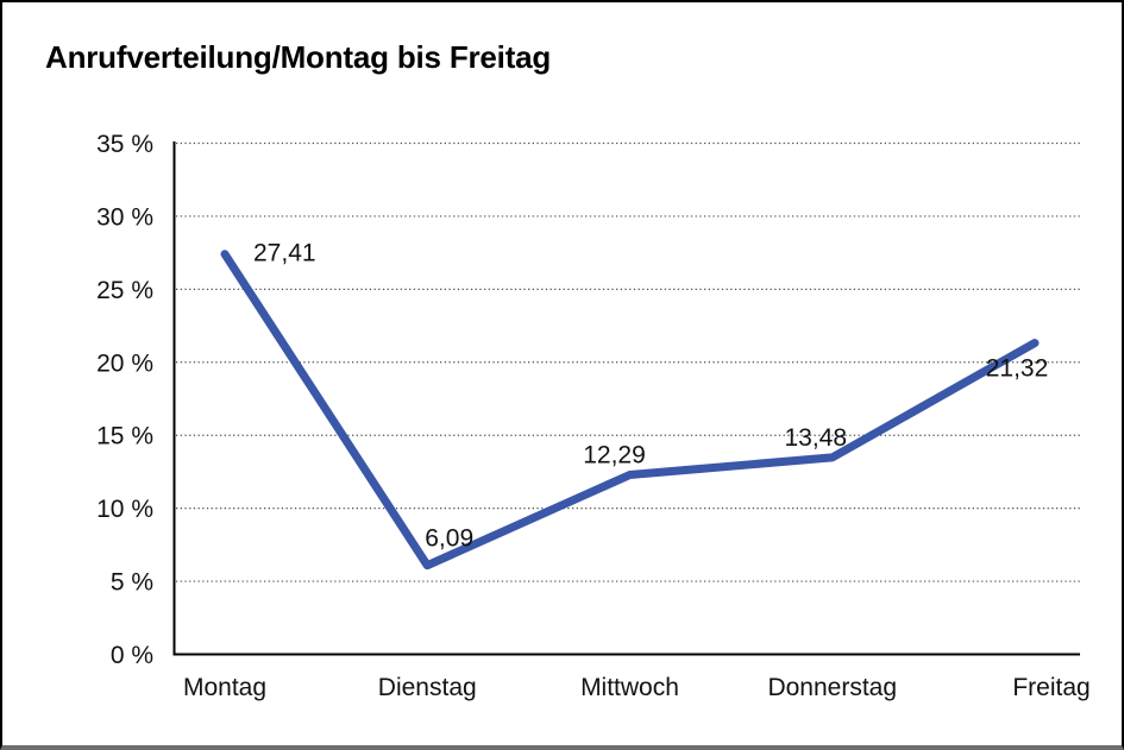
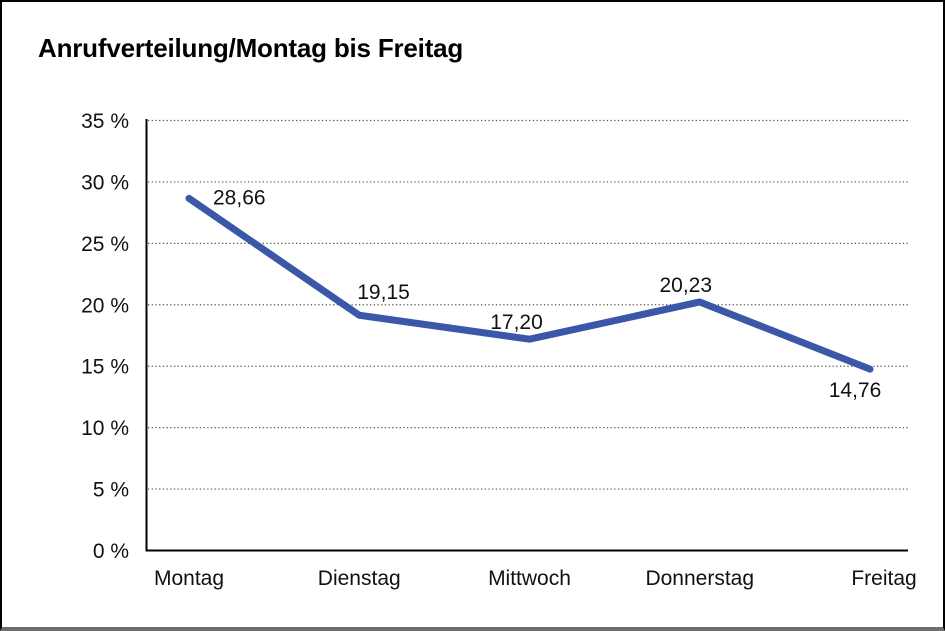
Montag: 27,41 -> 28,66
Dienstag: 6,09 -> 19,15
Mittwoch: 12,29 -> 17,20
Donnerstag: 13,48 -> 20,23
Freitag: 21,32 -> 14,76
